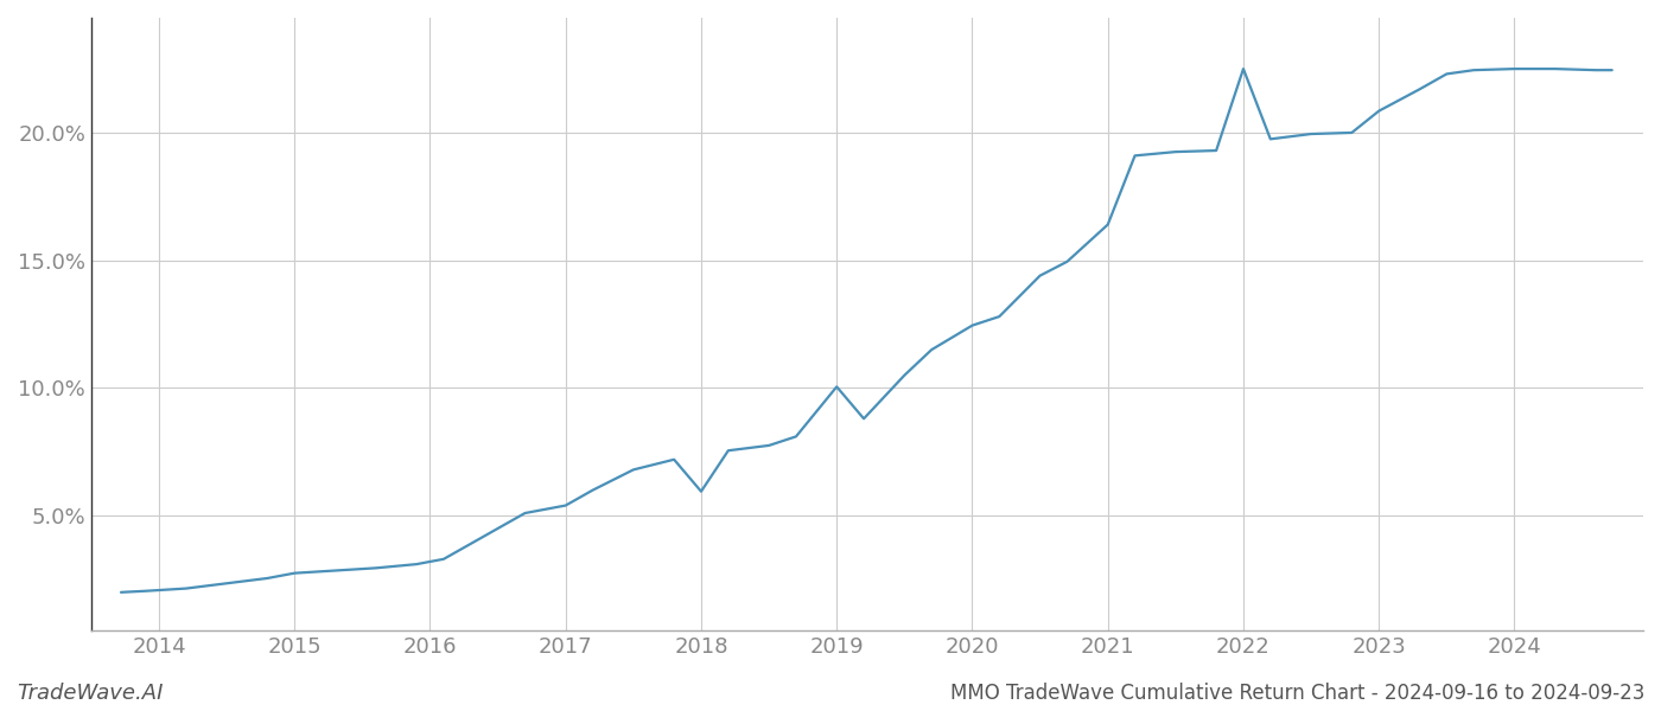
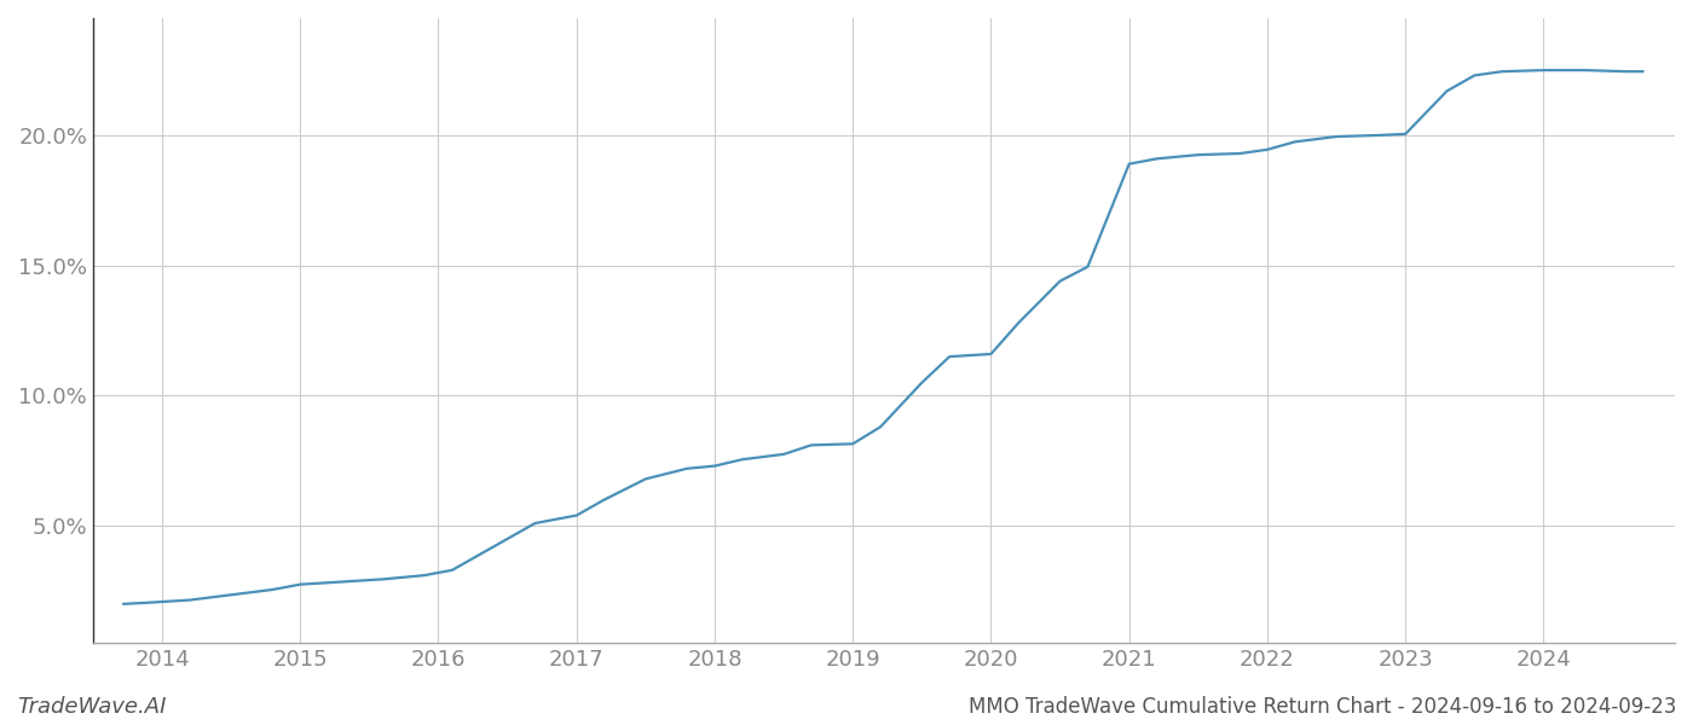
2018: 5.95% -> 7.30%
2019: 10.05% -> 8.15%
2020: 12.45% -> 11.60%
2021: 16.40% -> 18.90%
2022: 22.50% -> 19.45%
2023: 20.85% -> 20.05%
